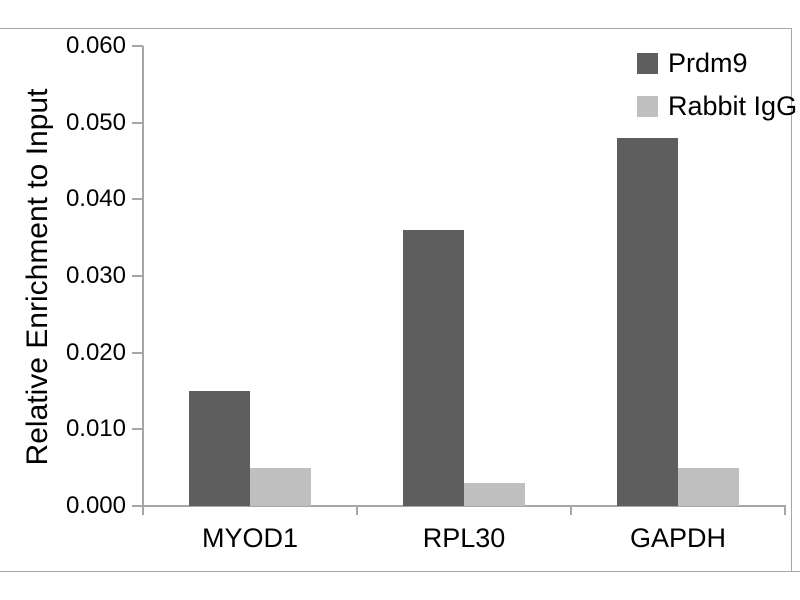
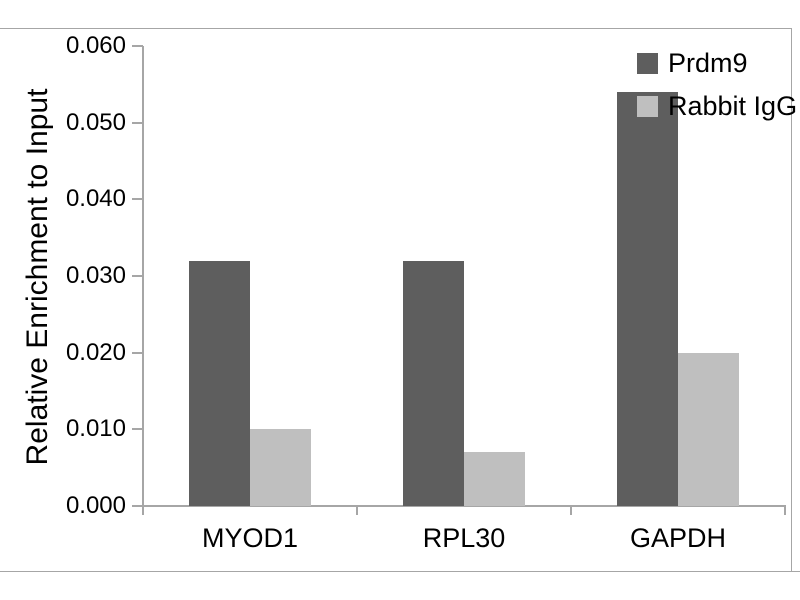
Prdm9/MYOD1: 0.015 -> 0.032
Rabbit IgG/MYOD1: 0.005 -> 0.010
Prdm9/RPL30: 0.036 -> 0.032
Rabbit IgG/RPL30: 0.003 -> 0.007
Prdm9/GAPDH: 0.048 -> 0.054
Rabbit IgG/GAPDH: 0.005 -> 0.020
